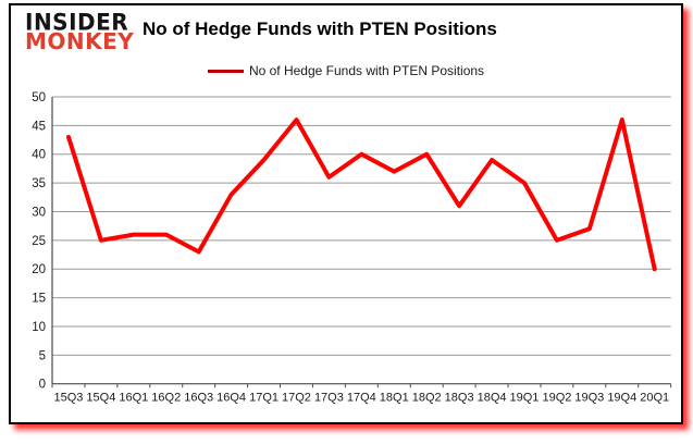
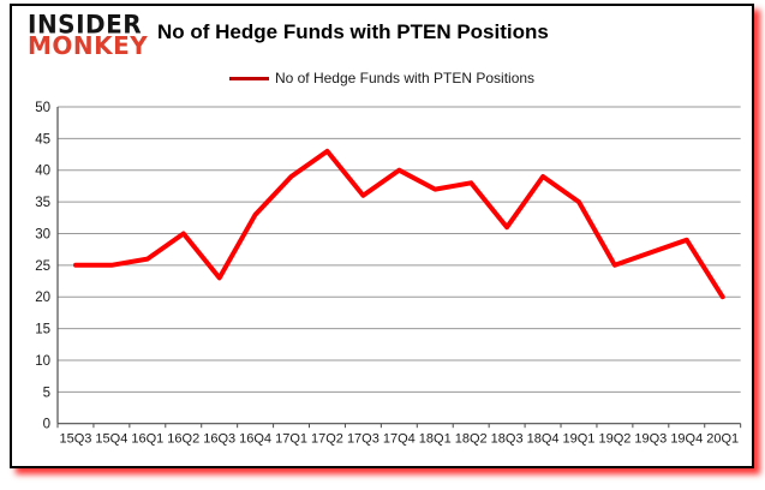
15Q3: 43 -> 25
16Q2: 26 -> 30
17Q2: 46 -> 43
18Q2: 40 -> 38
19Q4: 46 -> 29
